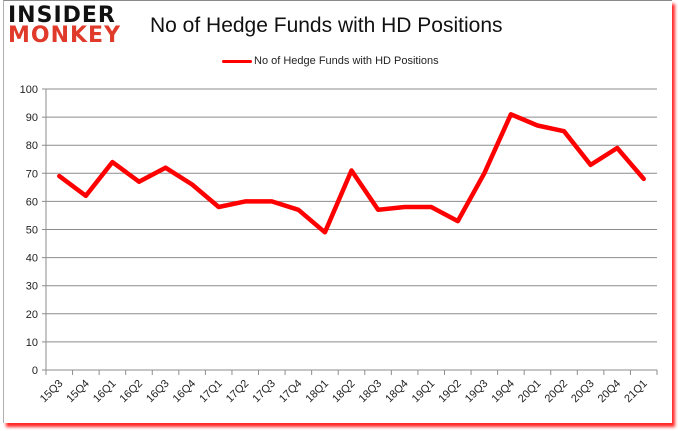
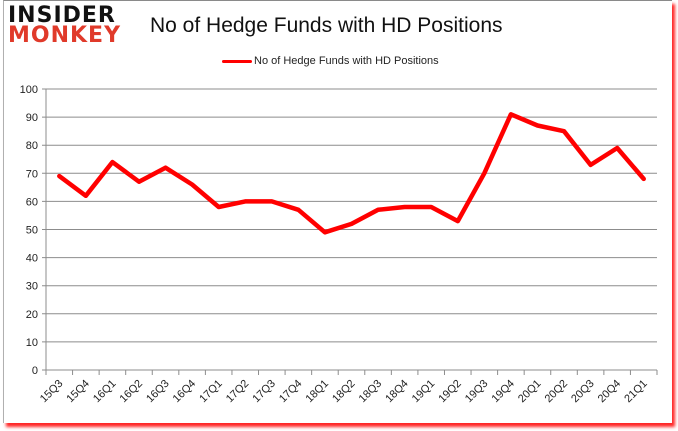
18Q2: 71 -> 52
